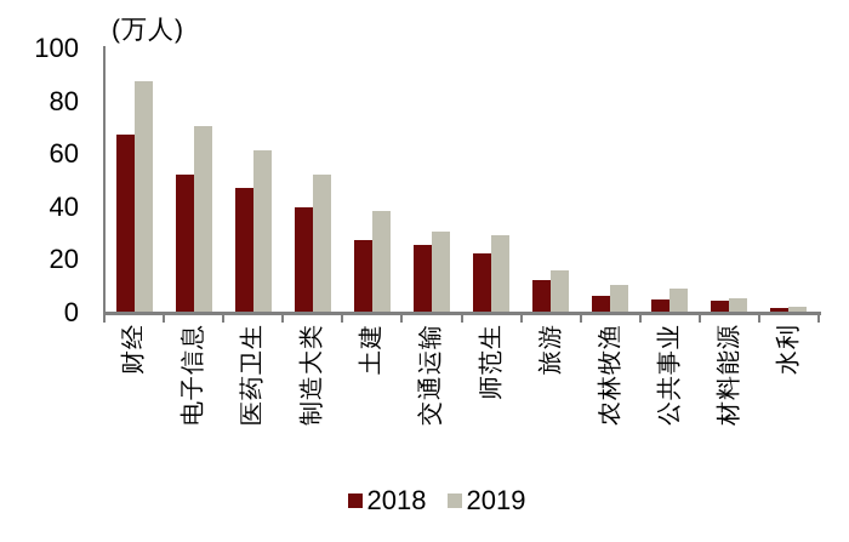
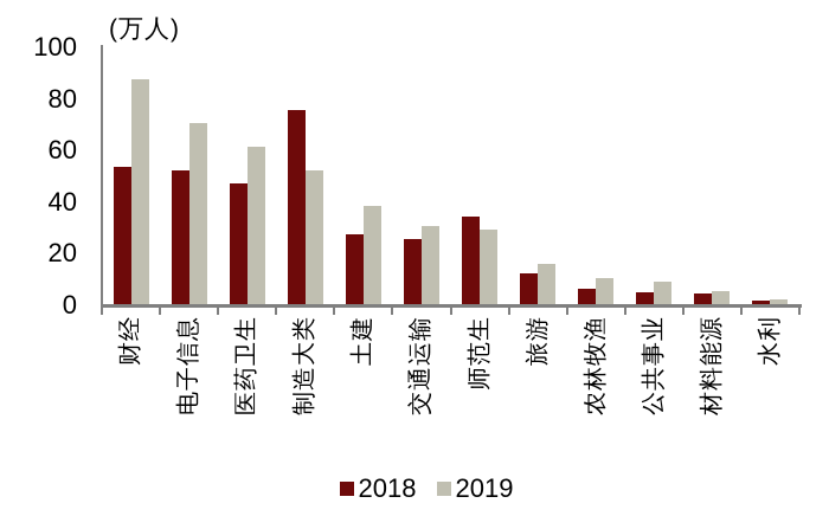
2018/财经: 67 -> 53
2018/制造大类: 40 -> 75
2018/师范生: 22 -> 34
